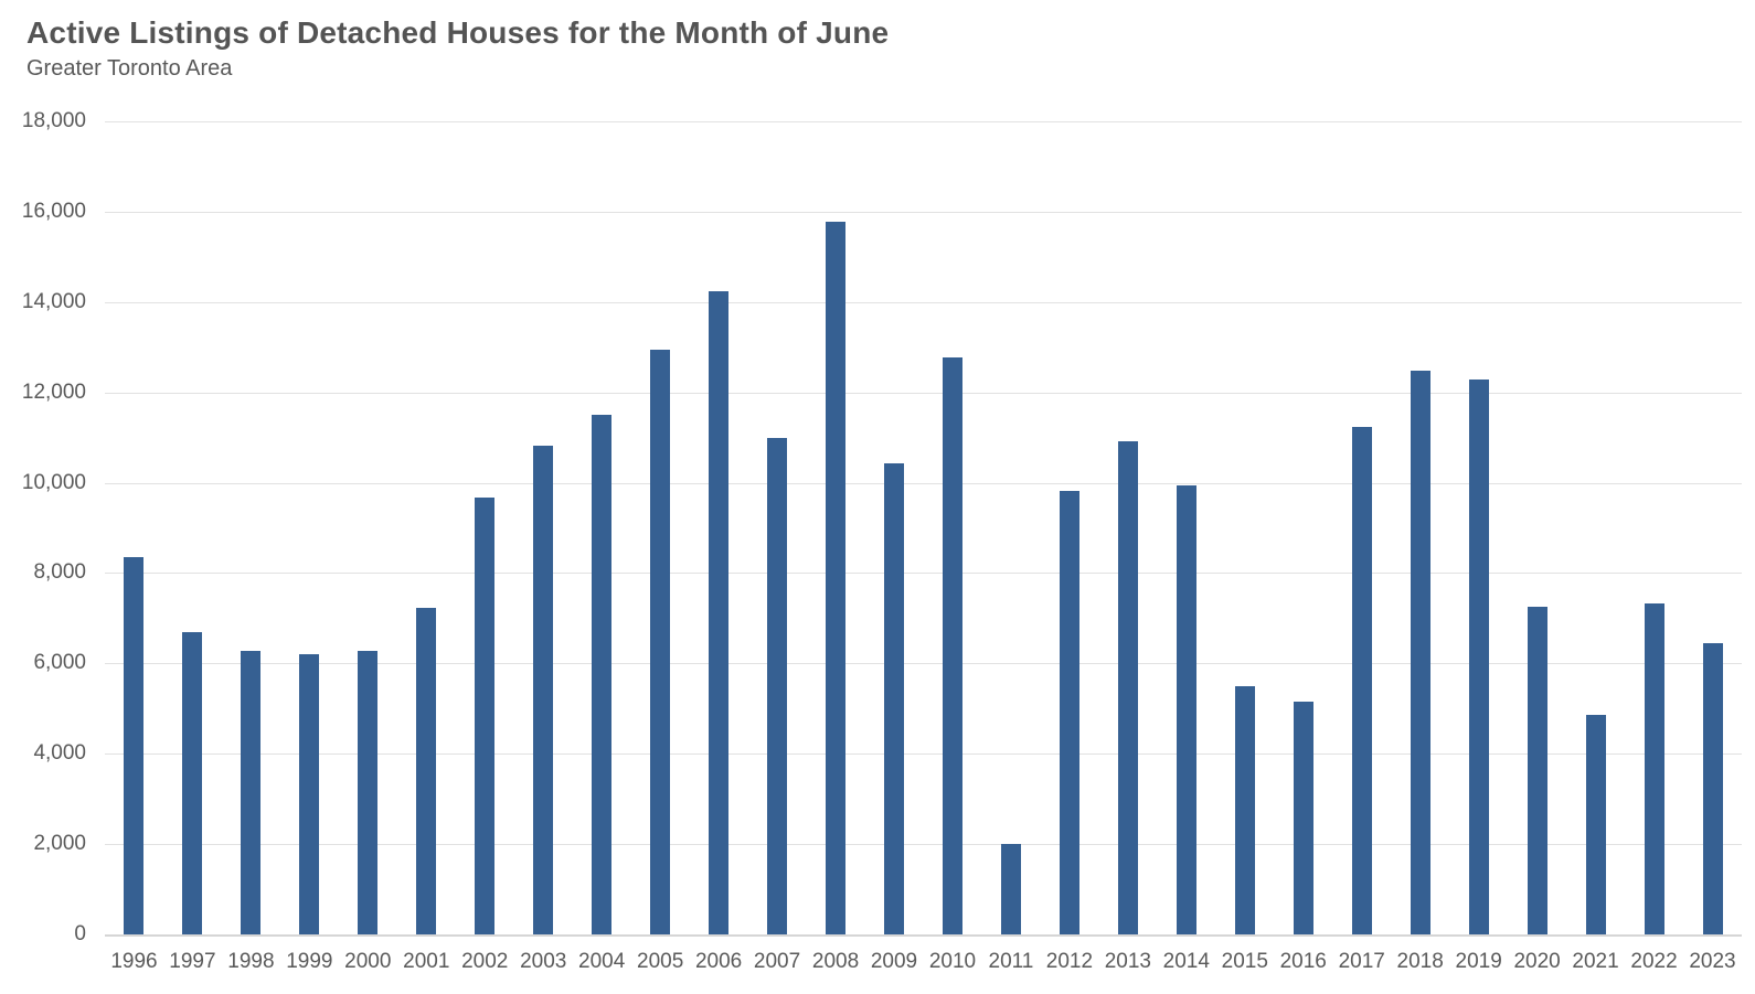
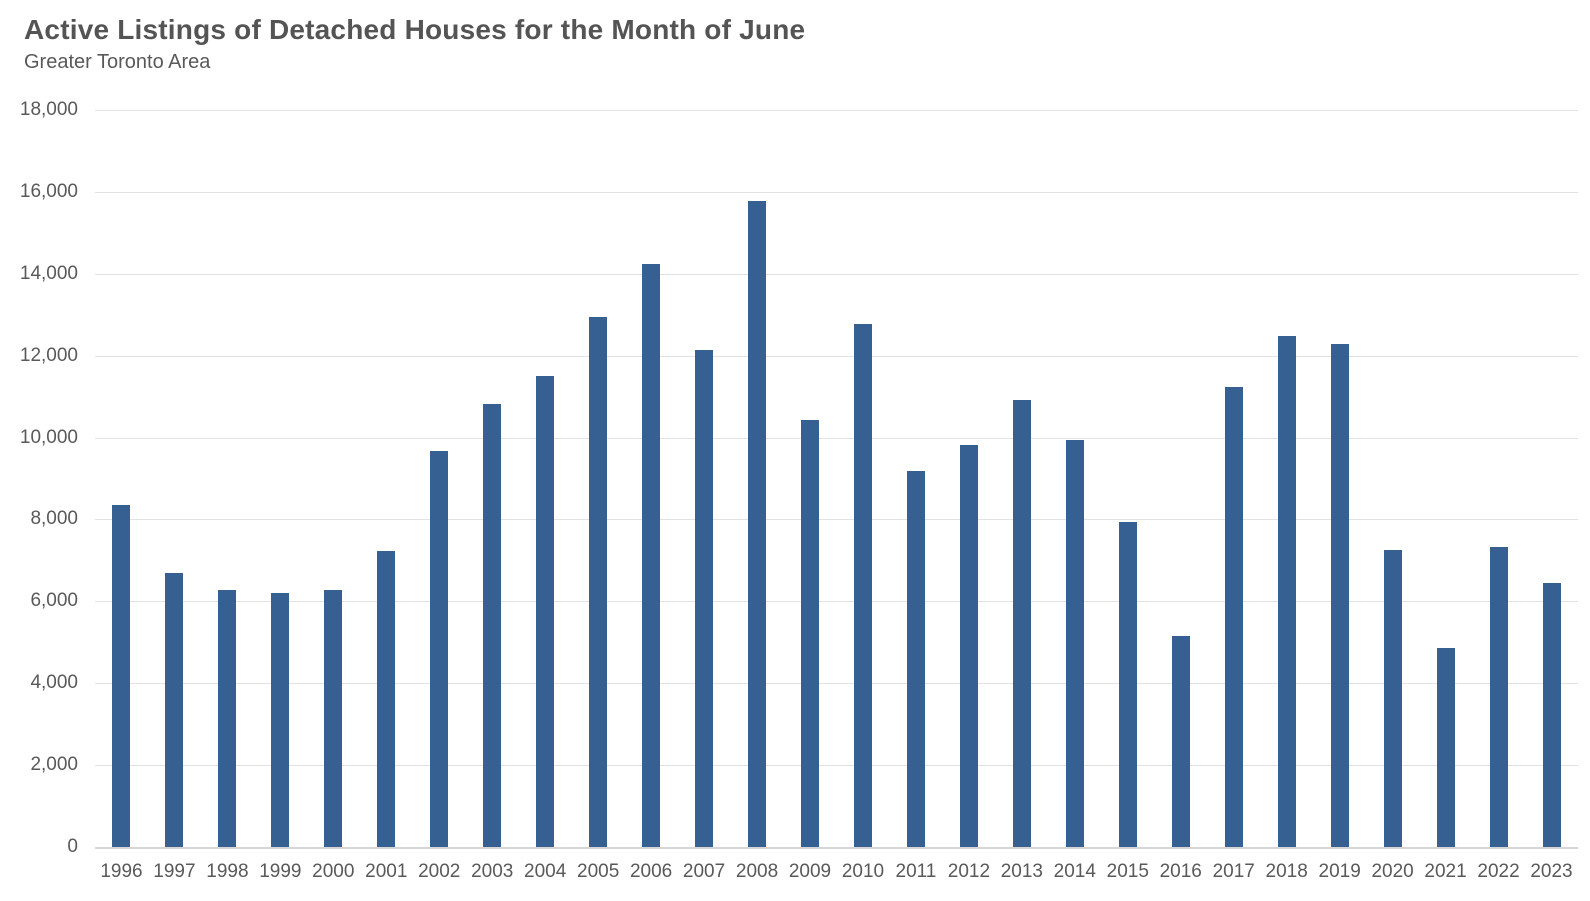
2007: 11000 -> 12200
2011: 2000 -> 9200
2015: 5500 -> 7900
